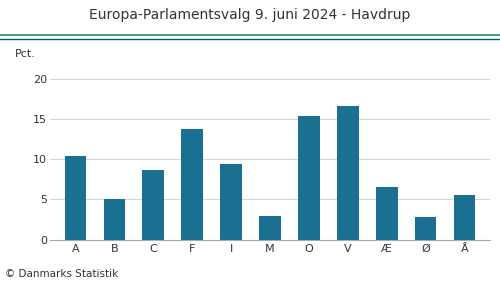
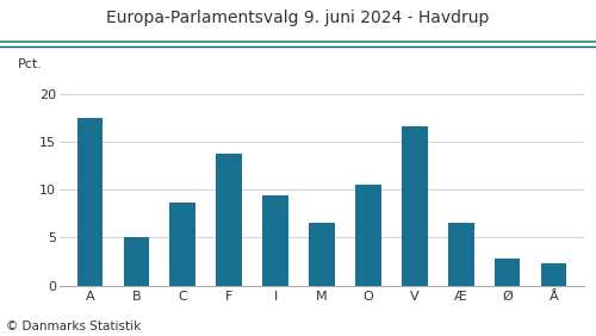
A: 10.4 -> 17.5
M: 3.0 -> 6.5
O: 15.4 -> 10.5
Å: 5.6 -> 2.3
